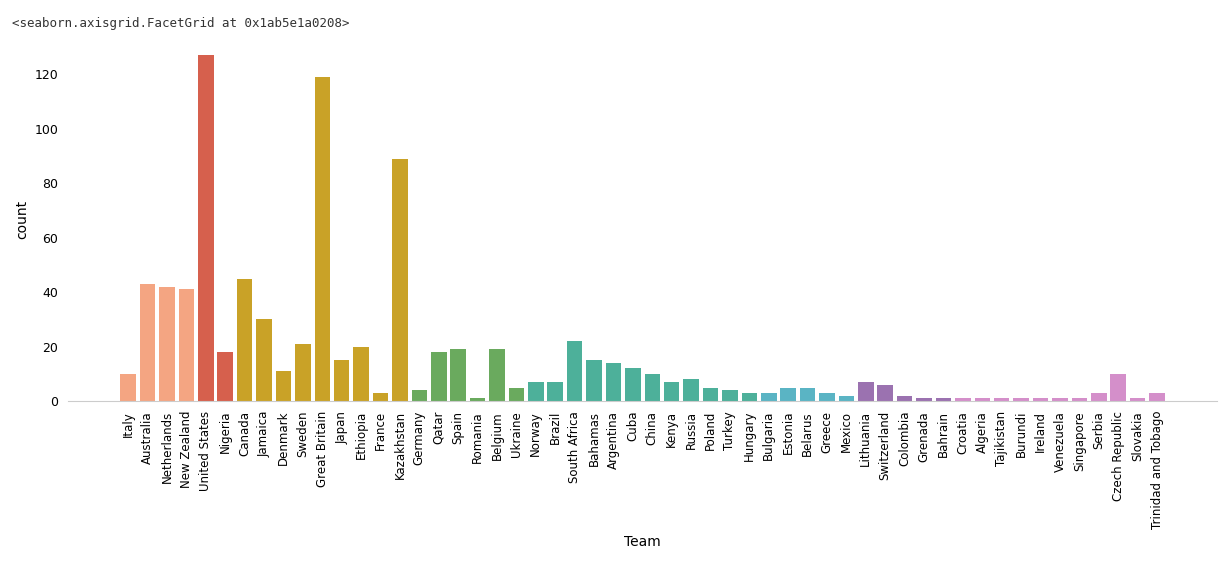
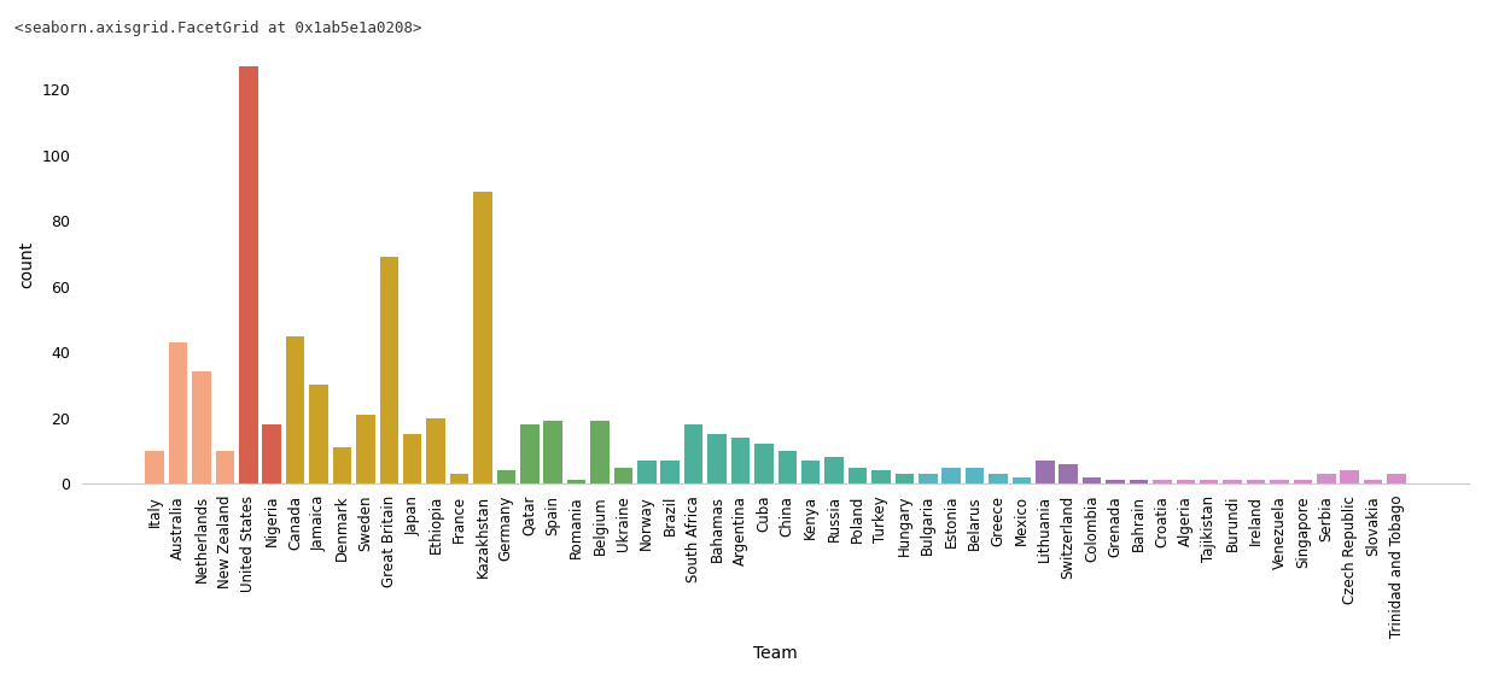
Netherlands: 42 -> 34
New Zealand: 41 -> 10
Great Britain: 119 -> 69
South Africa: 22 -> 18
Czech Republic: 10 -> 4
